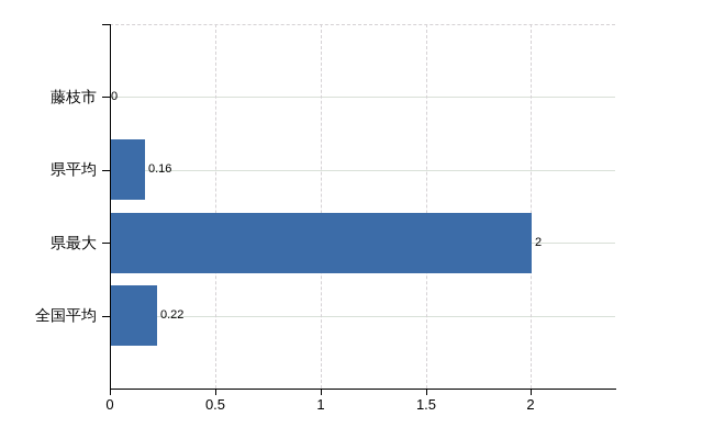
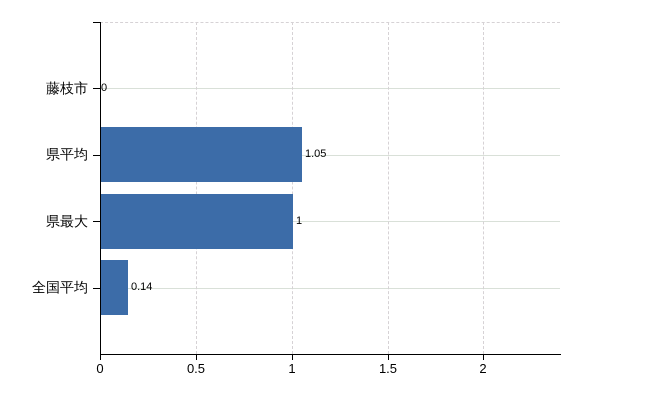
県平均: 0.16 -> 1.05
県最大: 2 -> 1
全国平均: 0.22 -> 0.14
